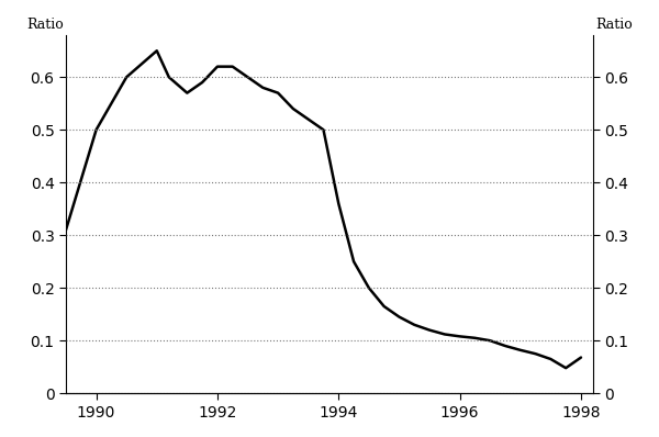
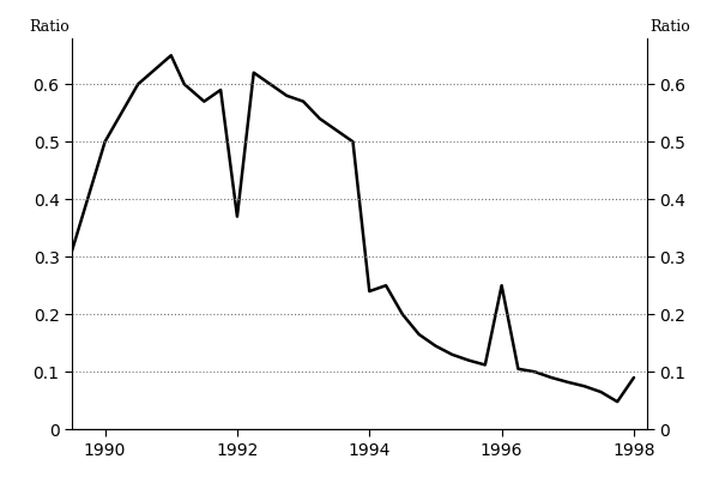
1992: 0.620 -> 0.370
1994: 0.360 -> 0.240
1996: 0.108 -> 0.250
1998: 0.068 -> 0.090
